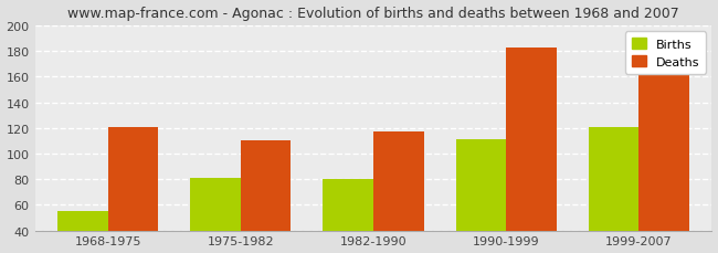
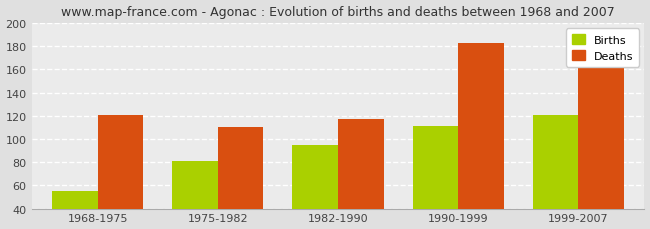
Births/1982-1990: 80 -> 95
